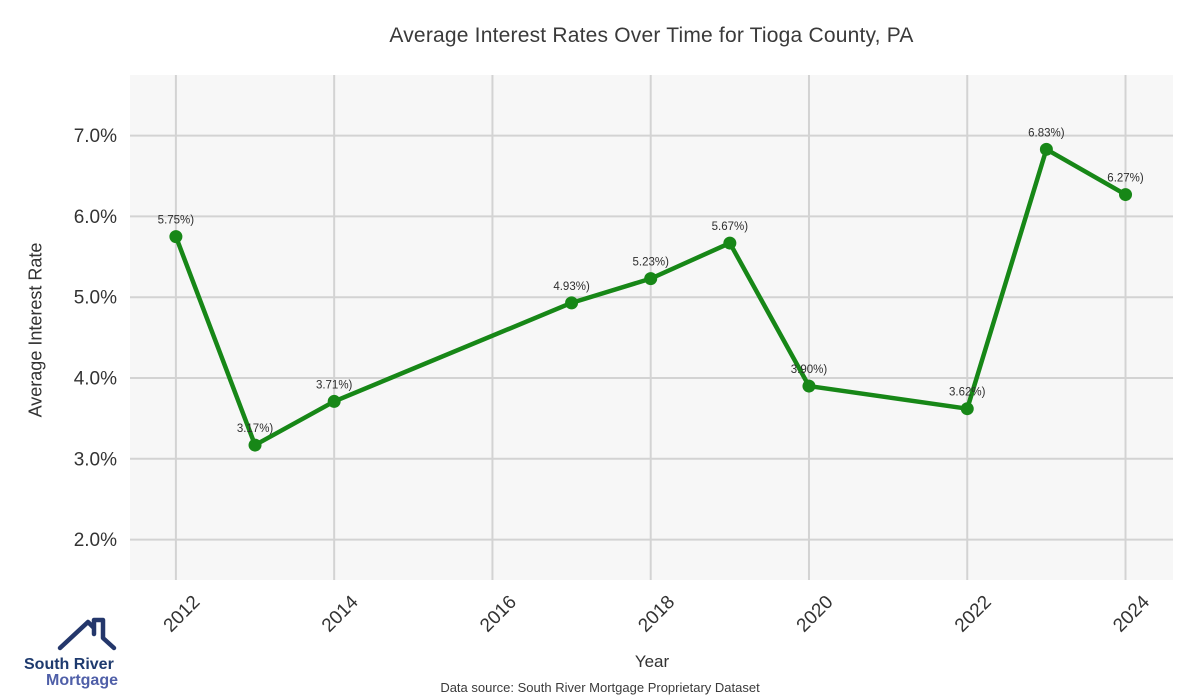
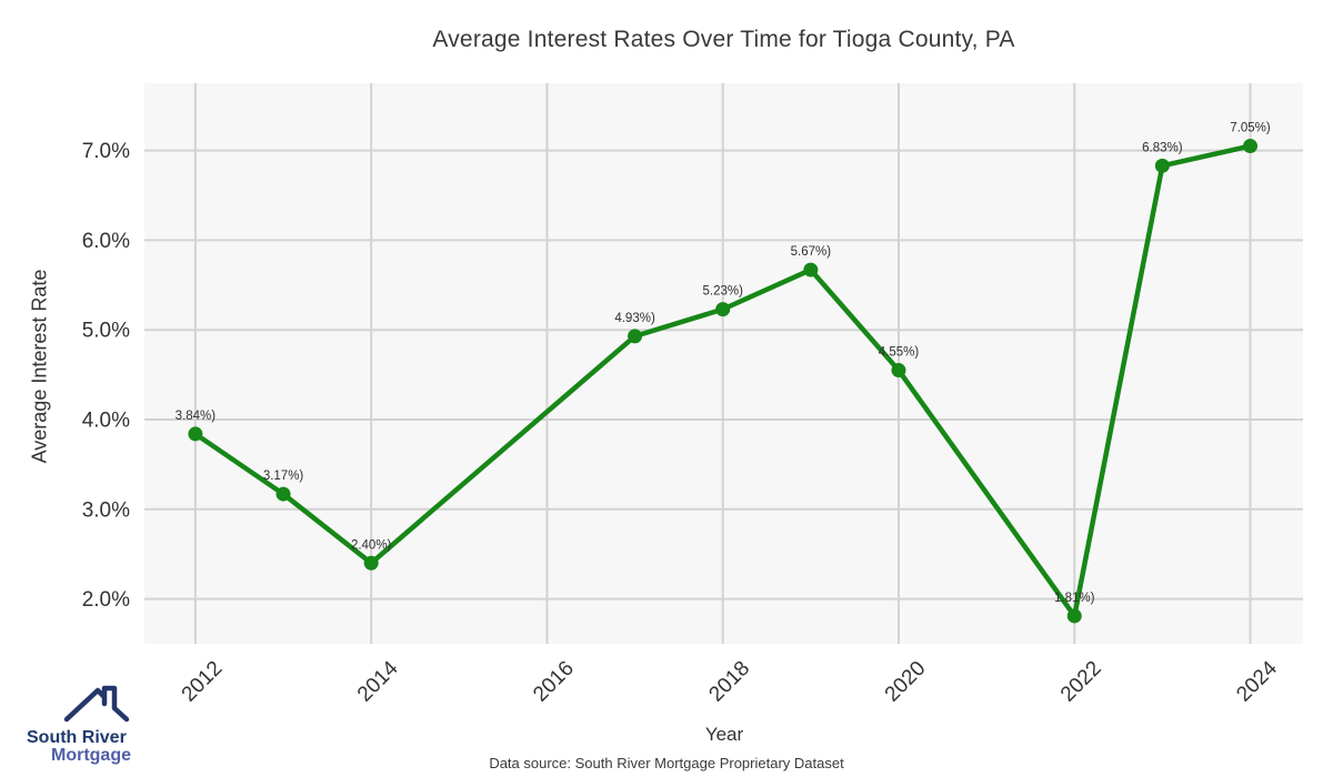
2012: 5.75% -> 3.84%
2014: 3.71% -> 2.40%
2020: 3.90% -> 4.55%
2022: 3.62% -> 1.81%
2024: 6.27% -> 7.05%
